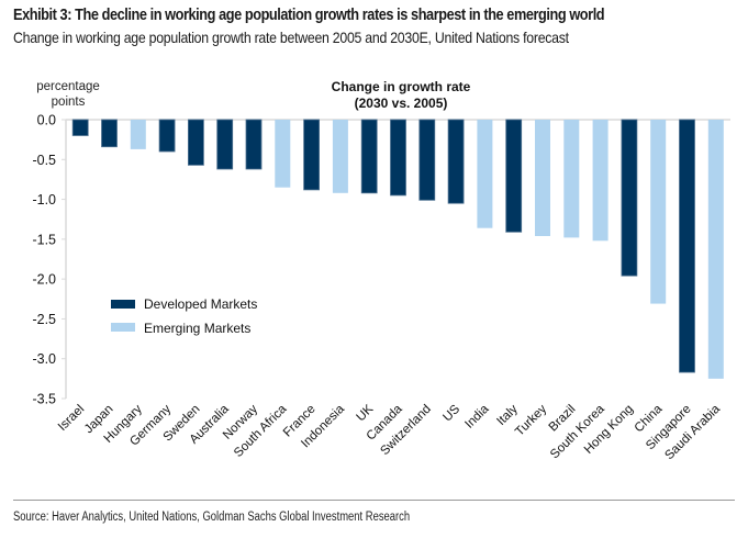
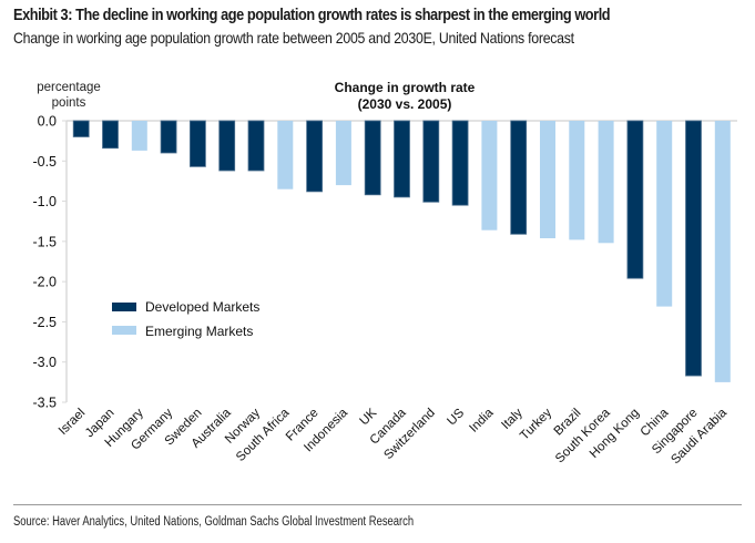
Indonesia: -0.9 -> -0.8
